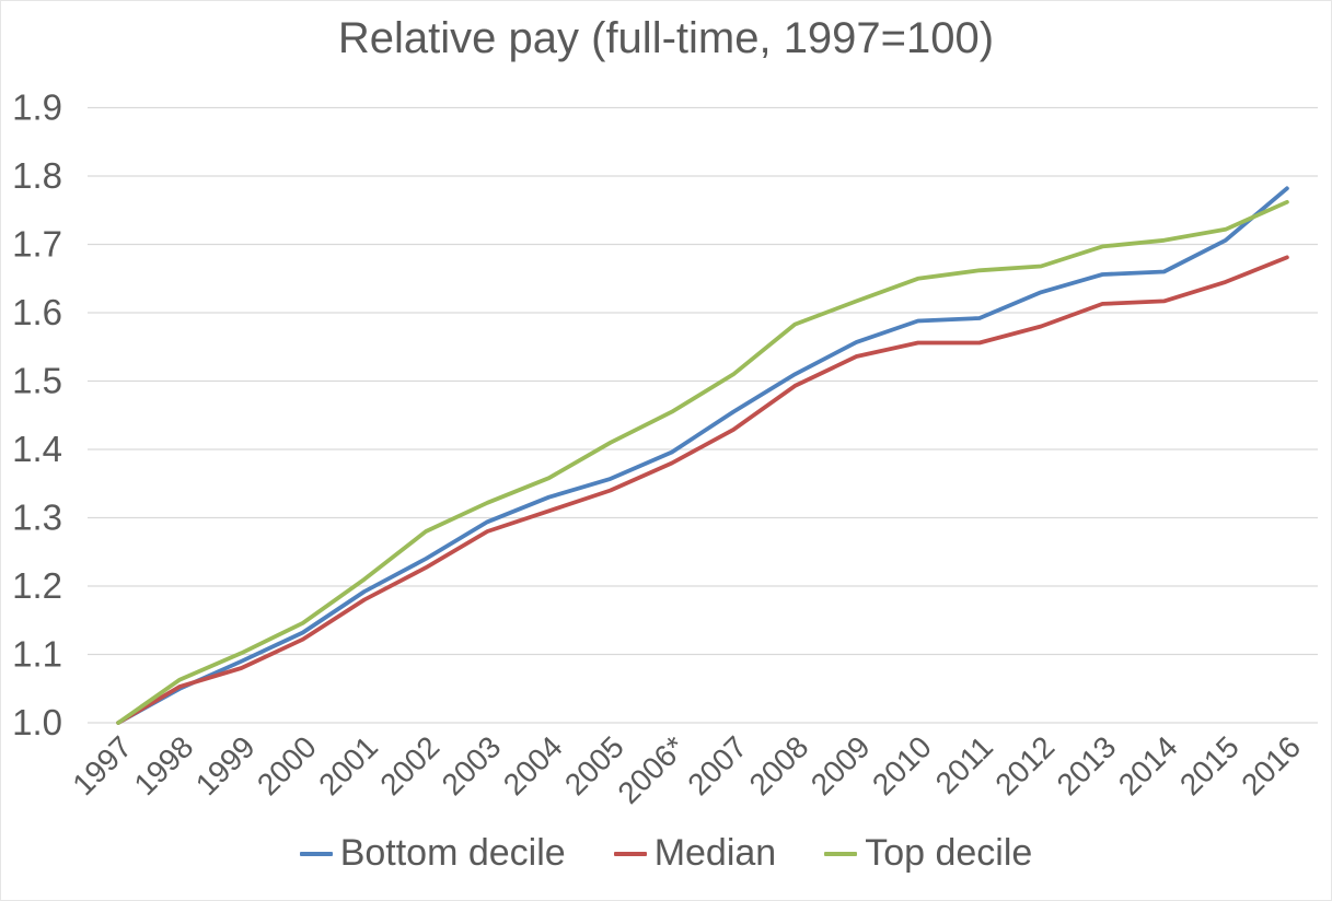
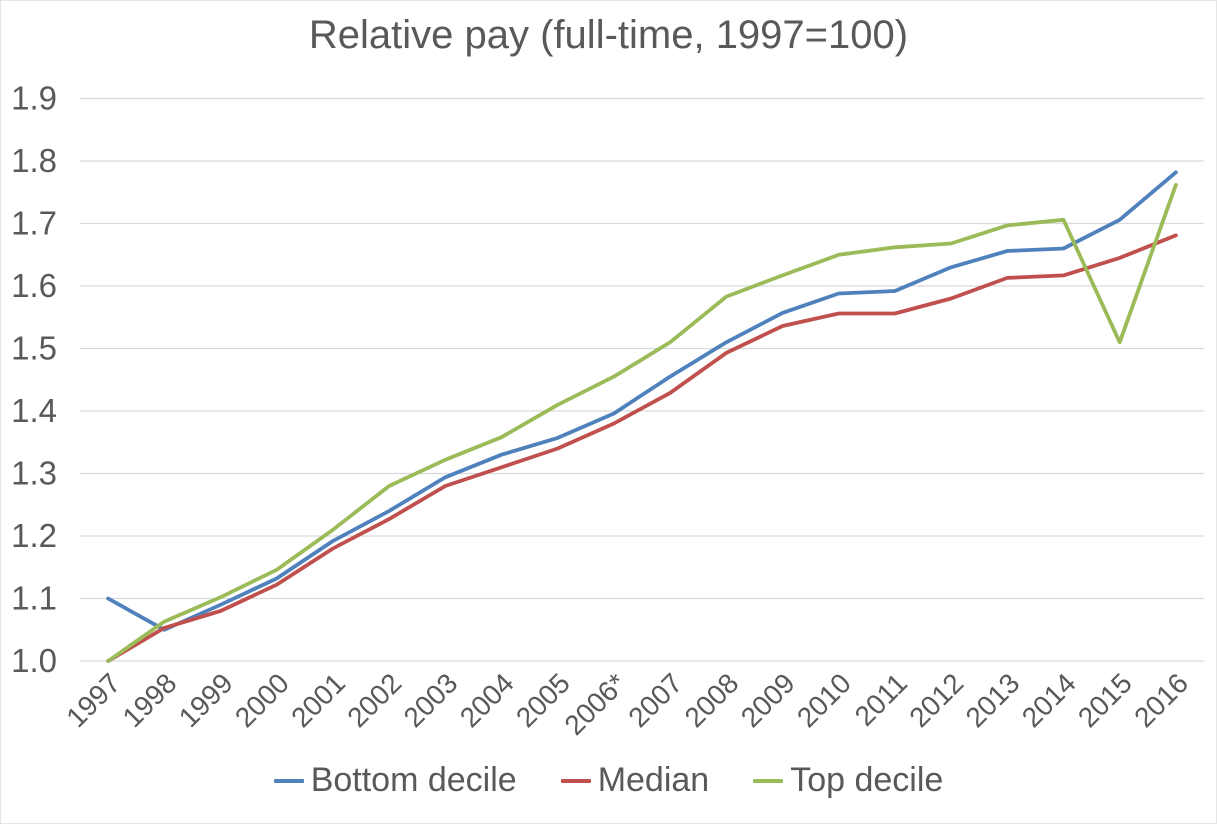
Bottom decile/1997: 1.00 -> 1.10
Top decile/2015: 1.72 -> 1.51
